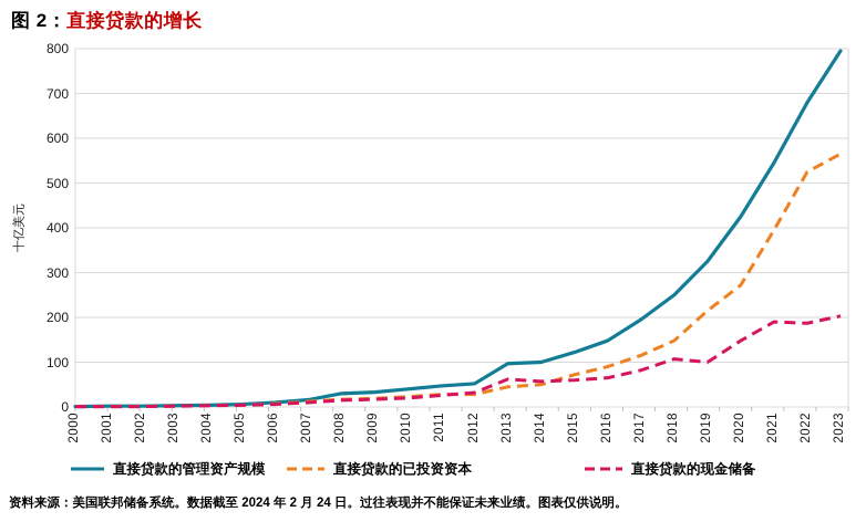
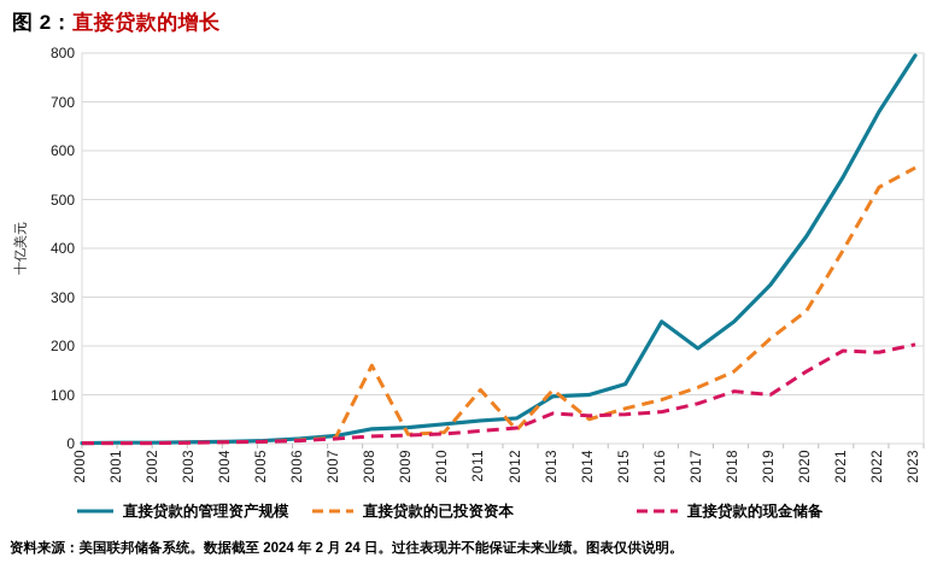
直接贷款的已投资资本/2008: 20 -> 160
直接贷款的已投资资本/2011: 30 -> 110
直接贷款的已投资资本/2013: 40 -> 110
直接贷款的管理资产规模/2016: 150 -> 250
